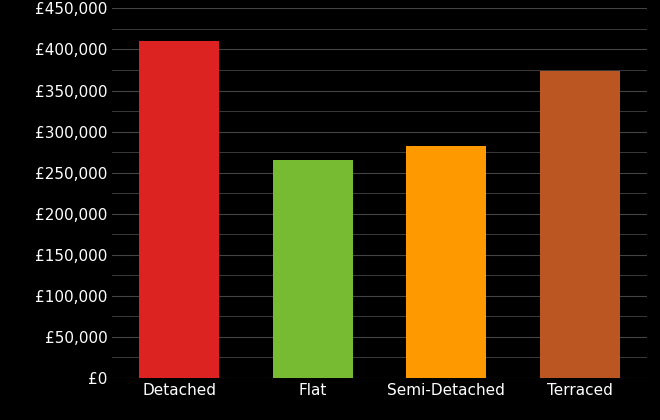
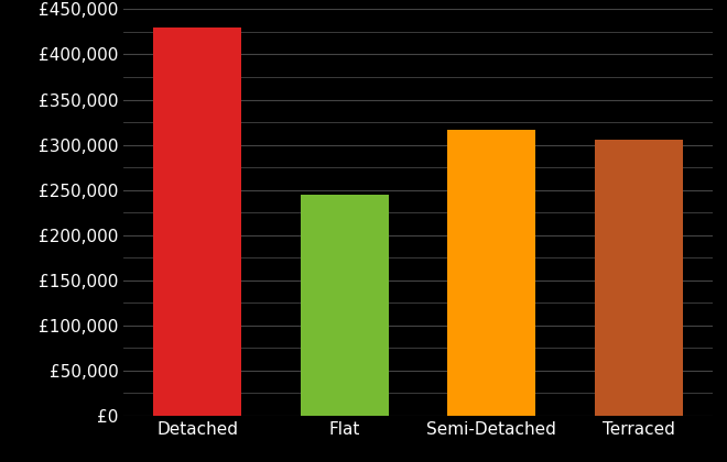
Detached: £410,000 -> £430,000
Flat: £266,000 -> £245,000
Semi-Detached: £282,000 -> £317,000
Terraced: £374,000 -> £305,000
